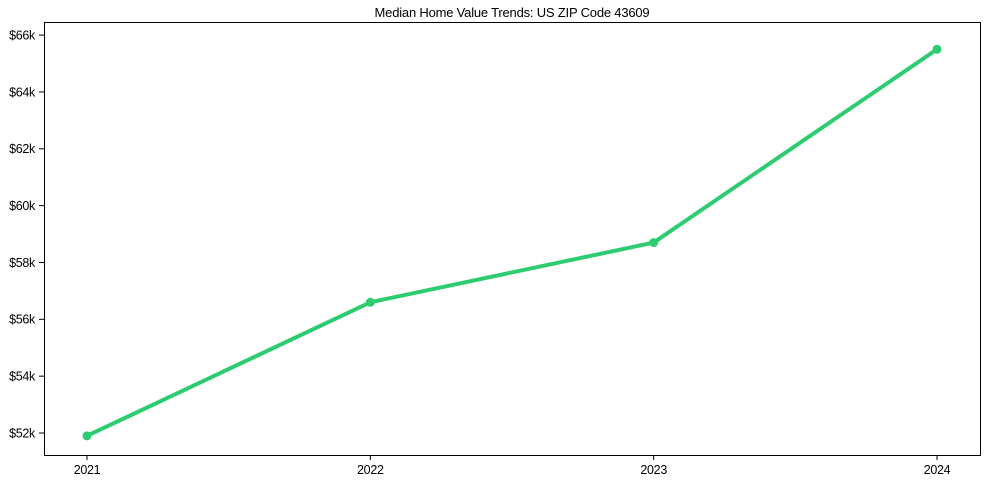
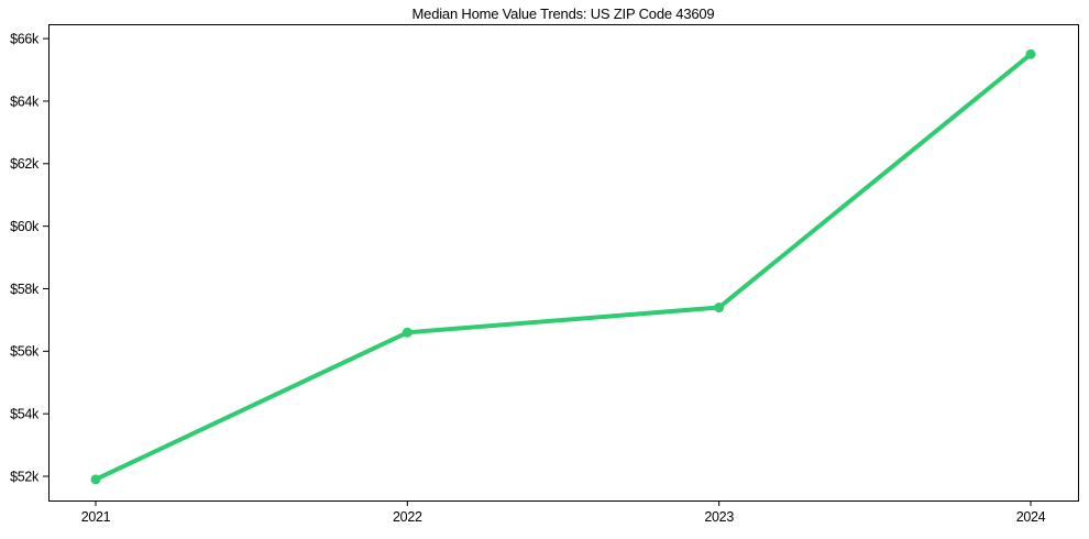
2023: $58.7k -> $57.4k
